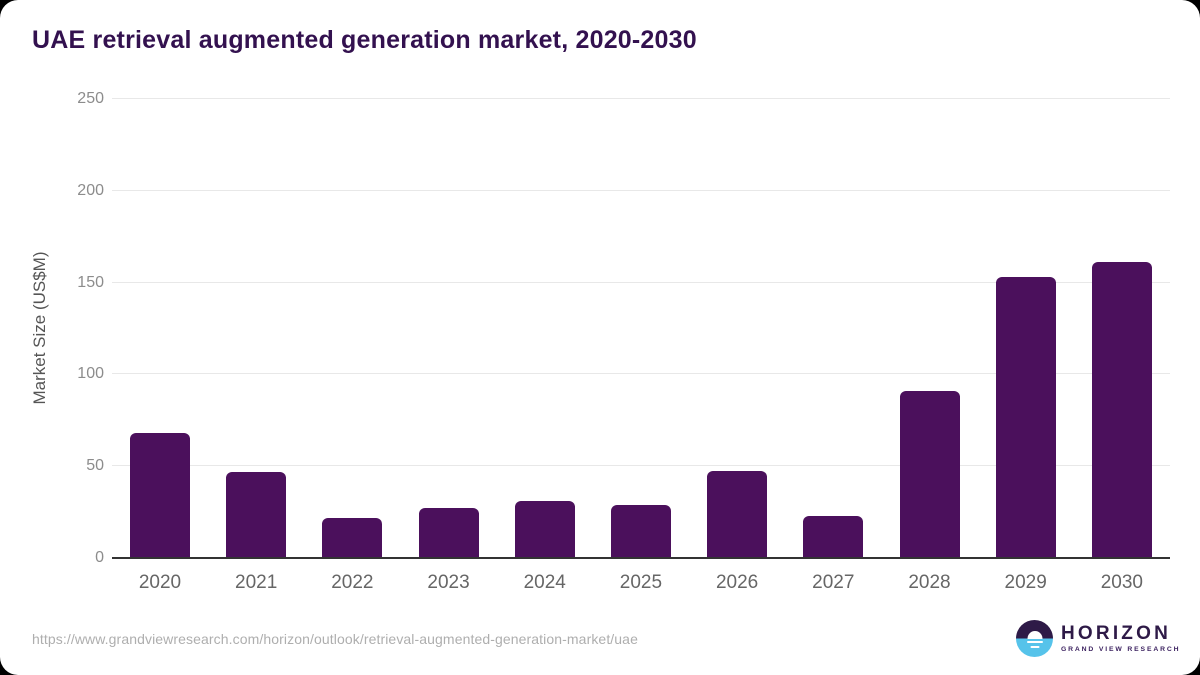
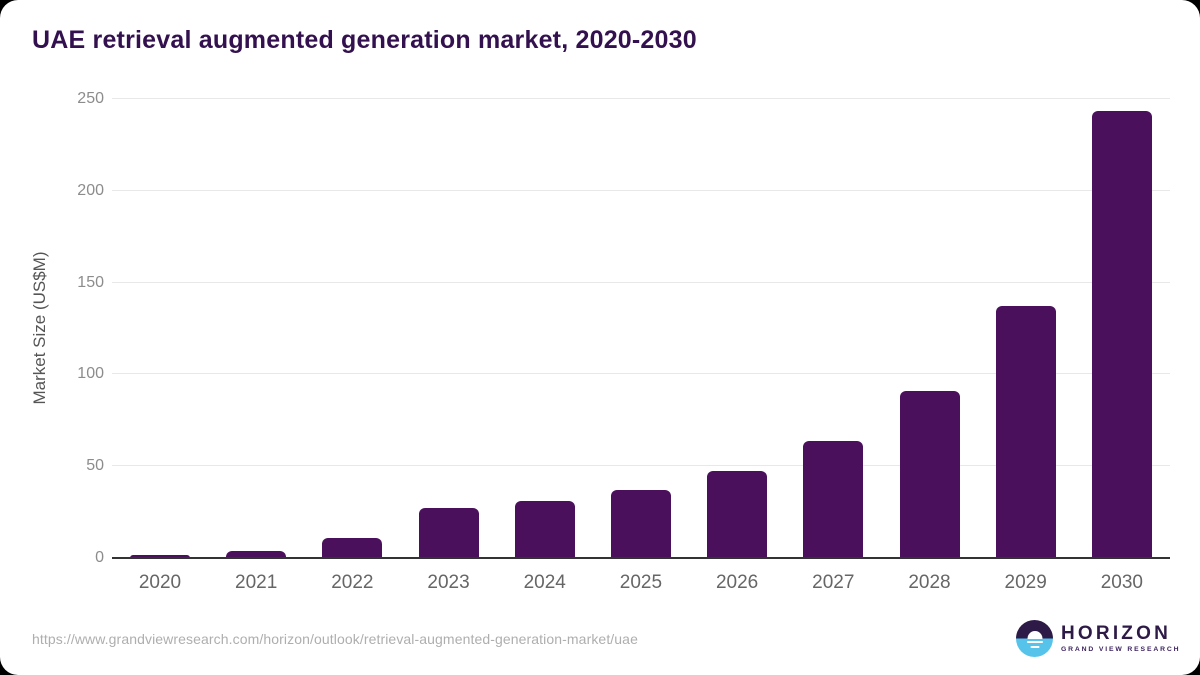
2020: 68 -> 2
2021: 47 -> 4
2022: 22 -> 11
2025: 29 -> 37
2027: 23 -> 64
2029: 153 -> 138
2030: 161 -> 244
